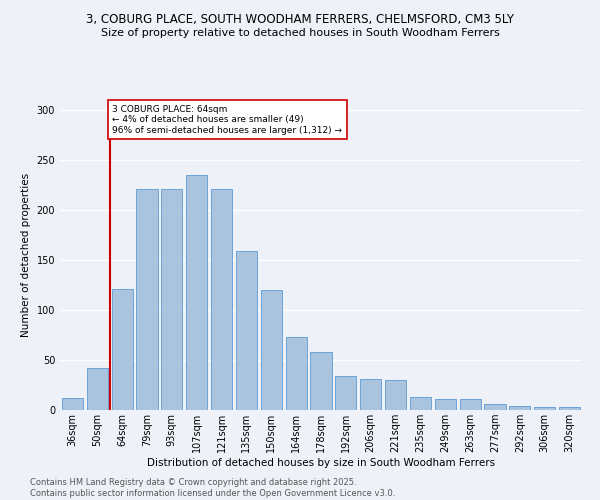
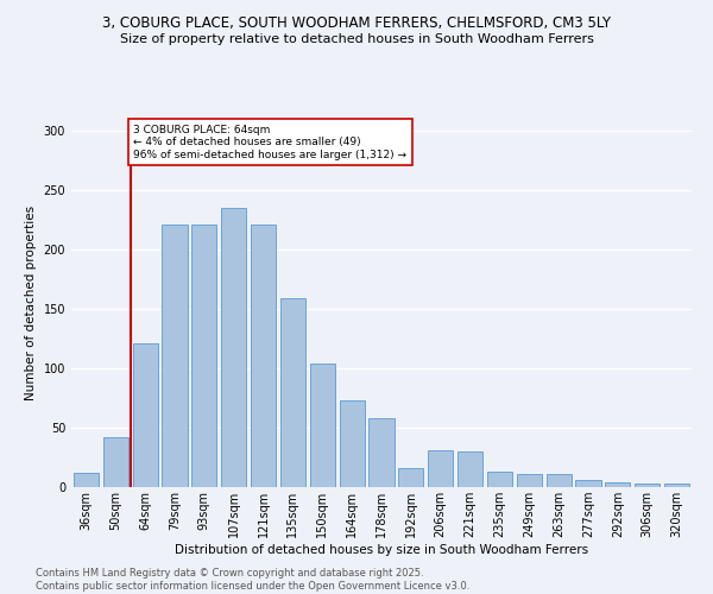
150sqm: 120 -> 104
192sqm: 34 -> 16
